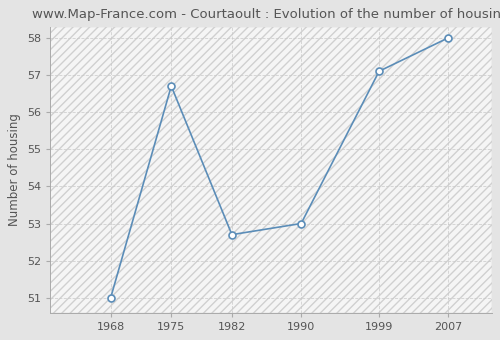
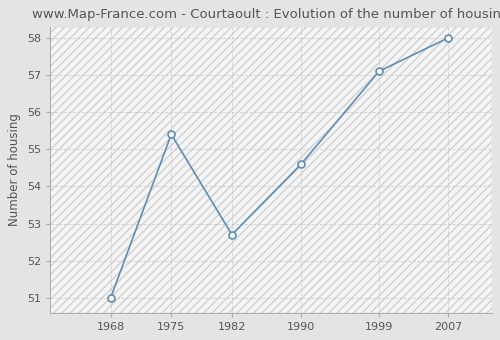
1975: 56.7 -> 55.4
1990: 53.0 -> 54.6
